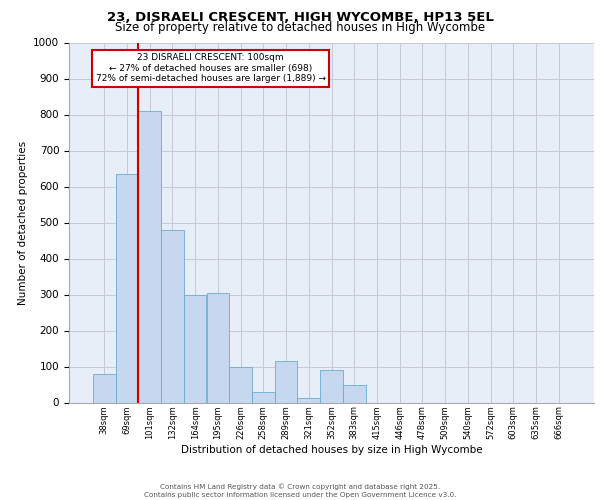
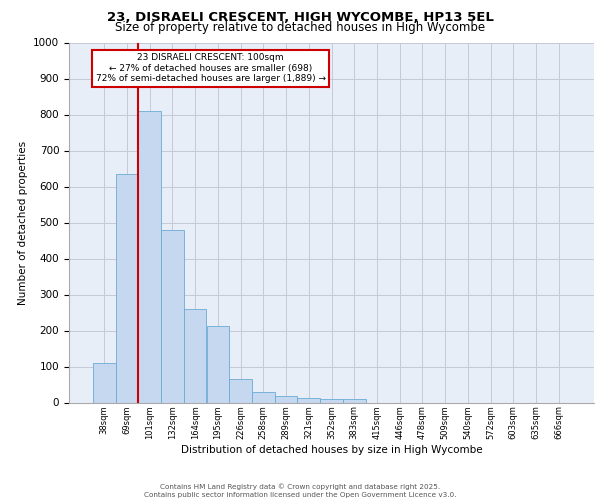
38sqm: 80 -> 110
164sqm: 300 -> 260
195sqm: 305 -> 212
226sqm: 100 -> 65
289sqm: 115 -> 18
352sqm: 90 -> 10
383sqm: 50 -> 10
